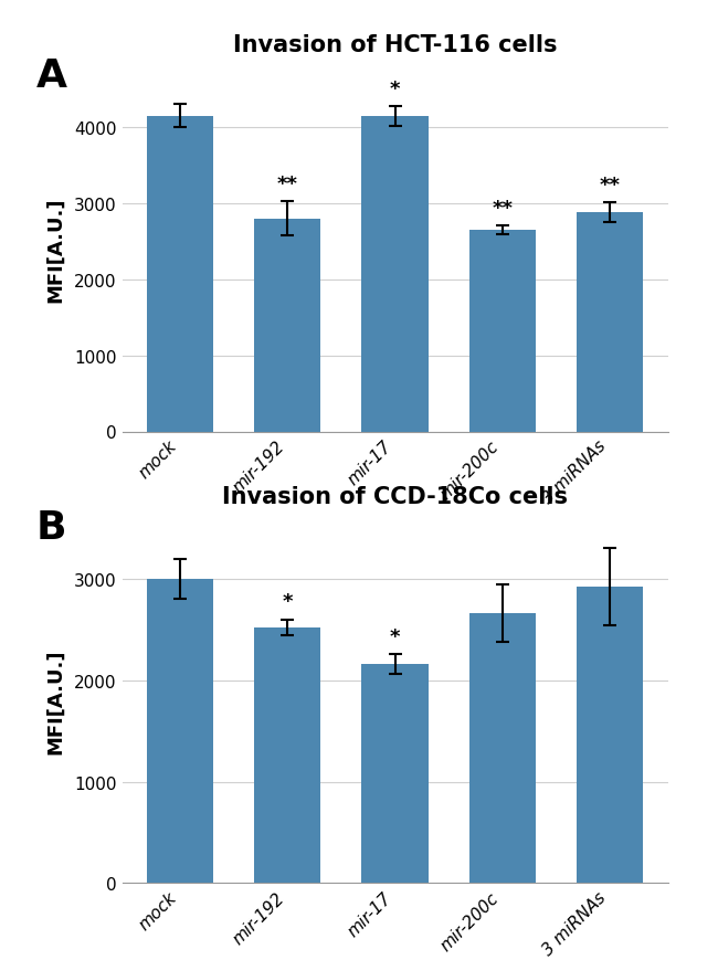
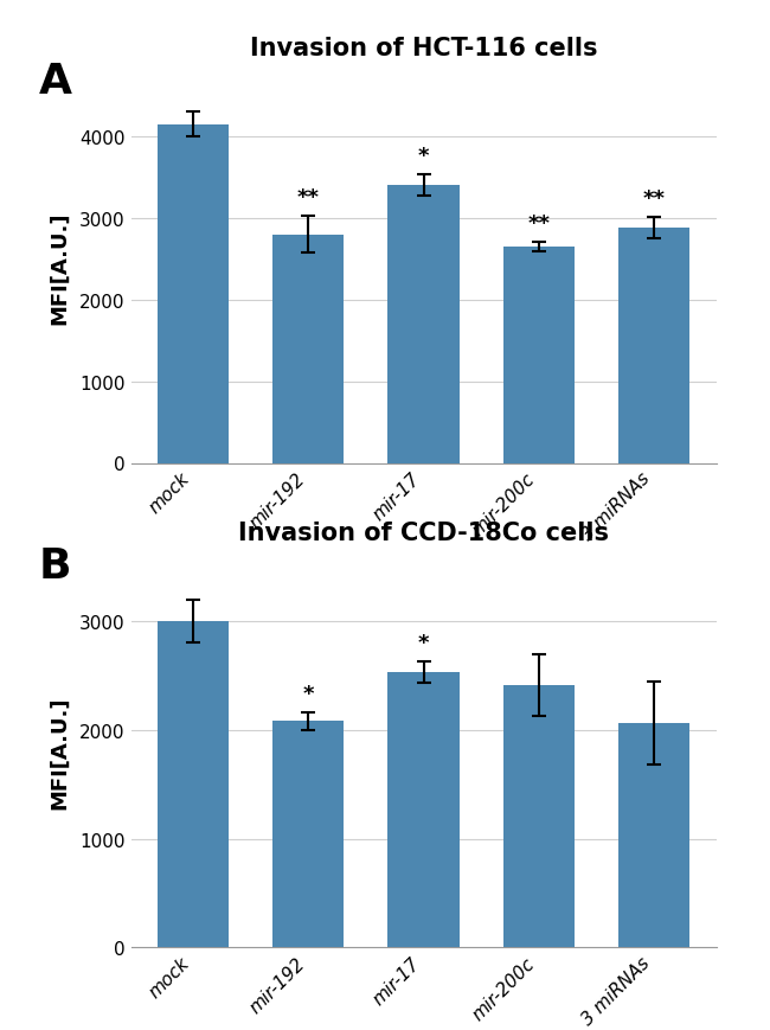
Invasion of HCT-116 cells/mir-17: 4140 -> 3400
Invasion of CCD-18Co cells/mir-192: 2520 -> 2080
Invasion of CCD-18Co cells/mir-17: 2160 -> 2530
Invasion of CCD-18Co cells/mir-200c: 2660 -> 2410
Invasion of CCD-18Co cells/3 miRNAs: 2920 -> 2060
